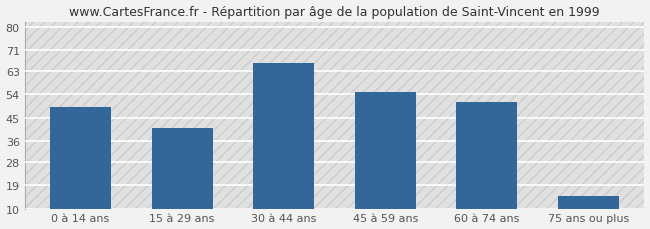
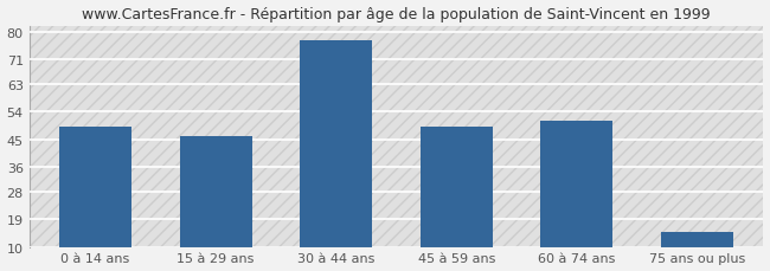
15 à 29 ans: 41 -> 46
30 à 44 ans: 66 -> 77
45 à 59 ans: 55 -> 49
